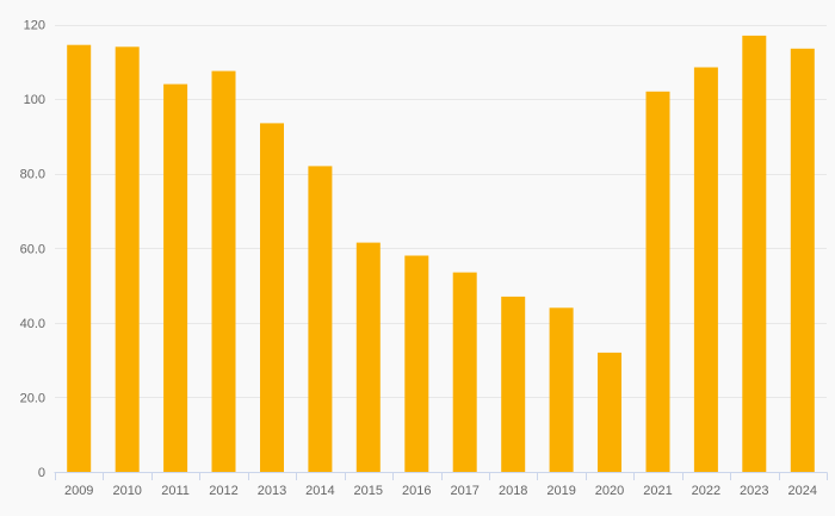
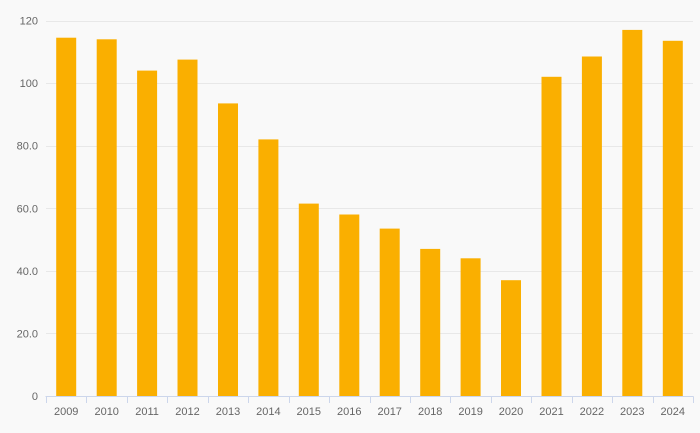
2020: 32 -> 37
